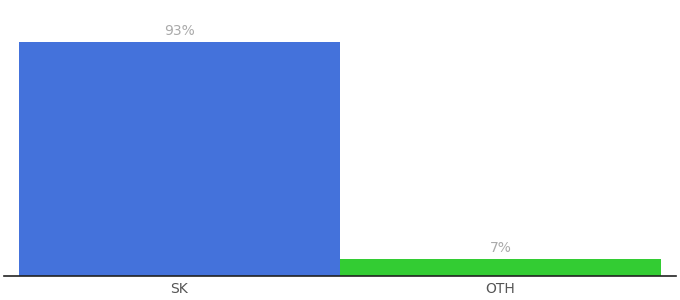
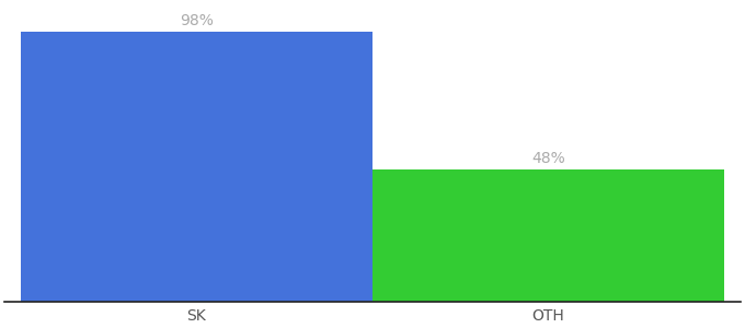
SK: 93% -> 98%
OTH: 7% -> 48%
